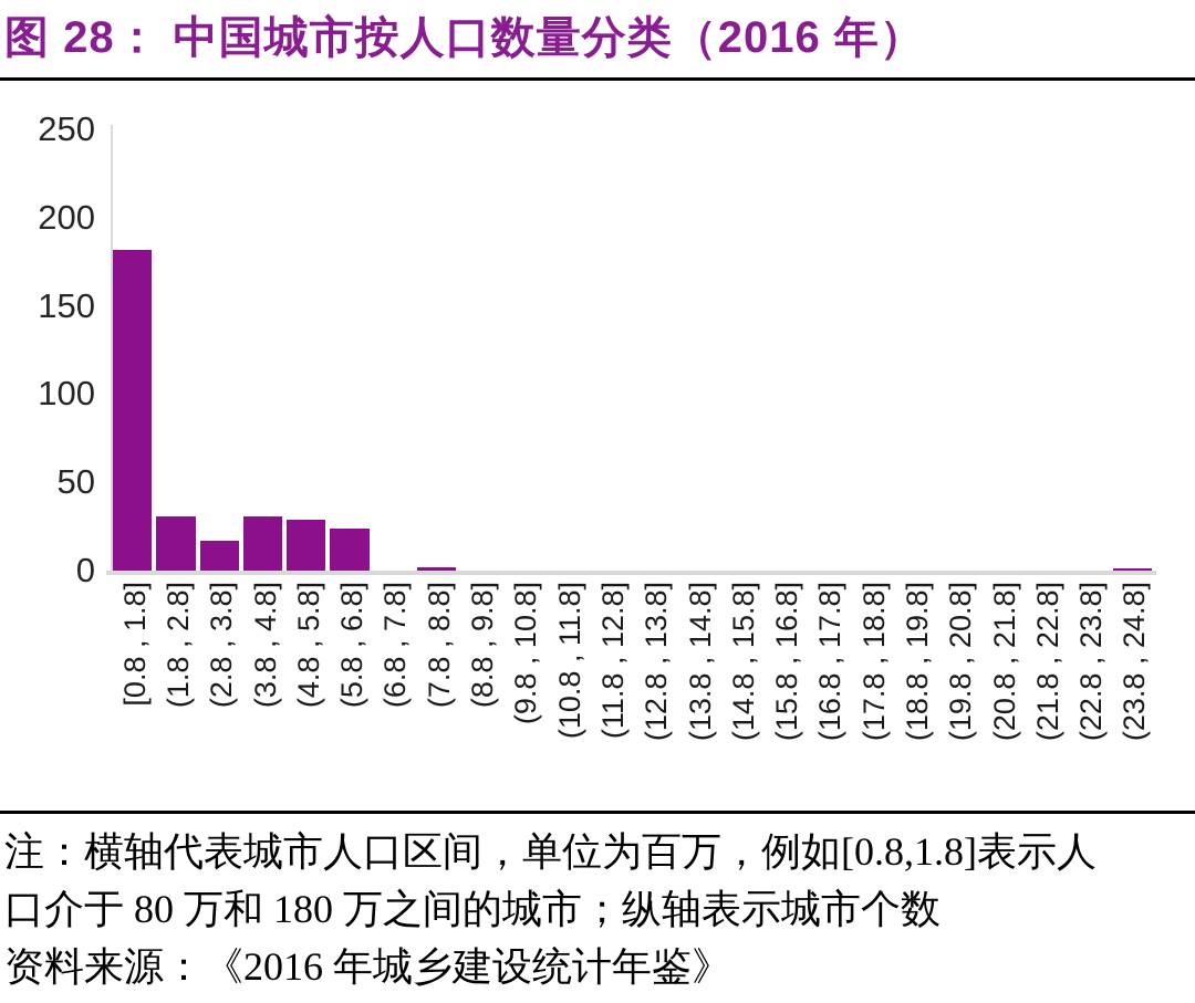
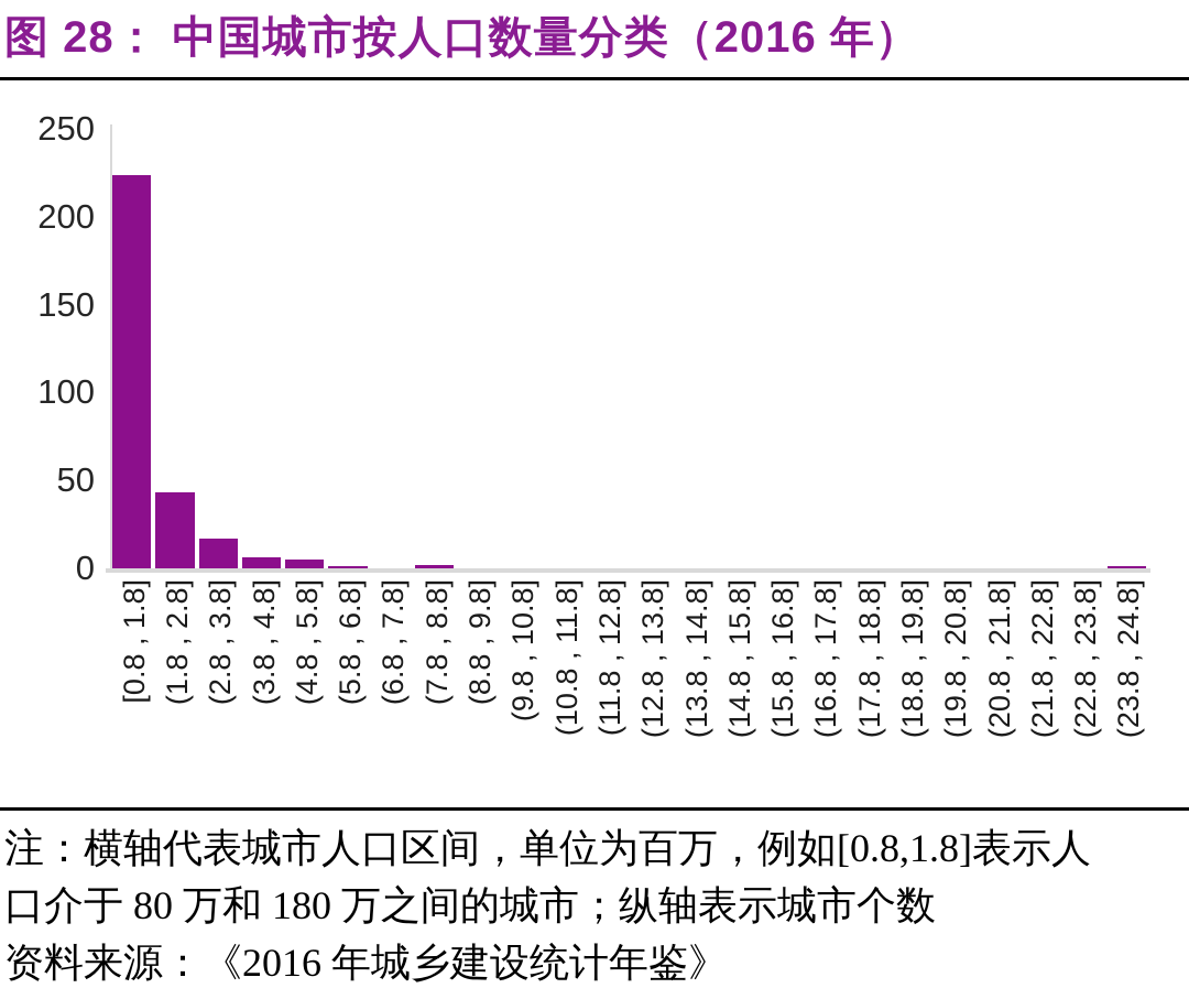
[0.8 , 1.8]: 182 -> 224
(1.8 , 2.8]: 31 -> 43
(3.8 , 4.8]: 31 -> 6
(4.8 , 5.8]: 29 -> 5
(5.8 , 6.8]: 24 -> 1
